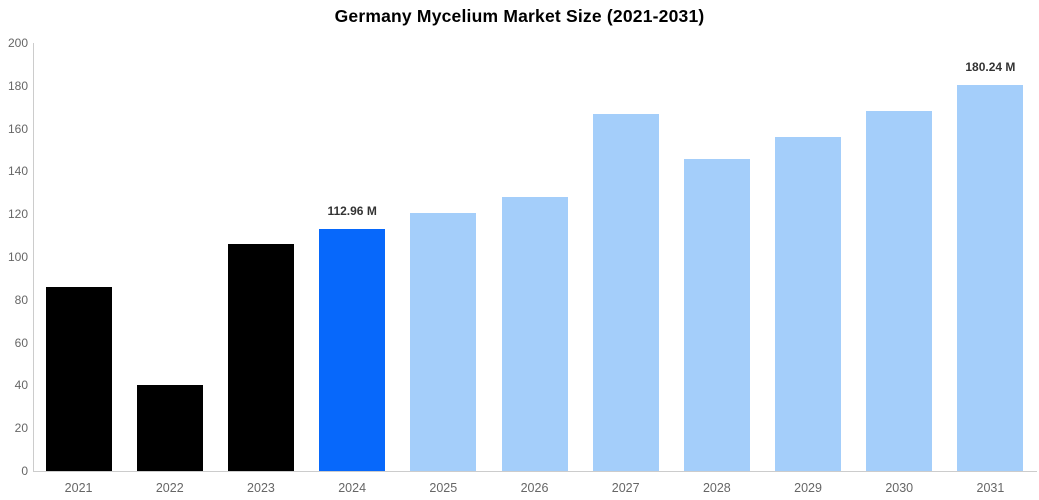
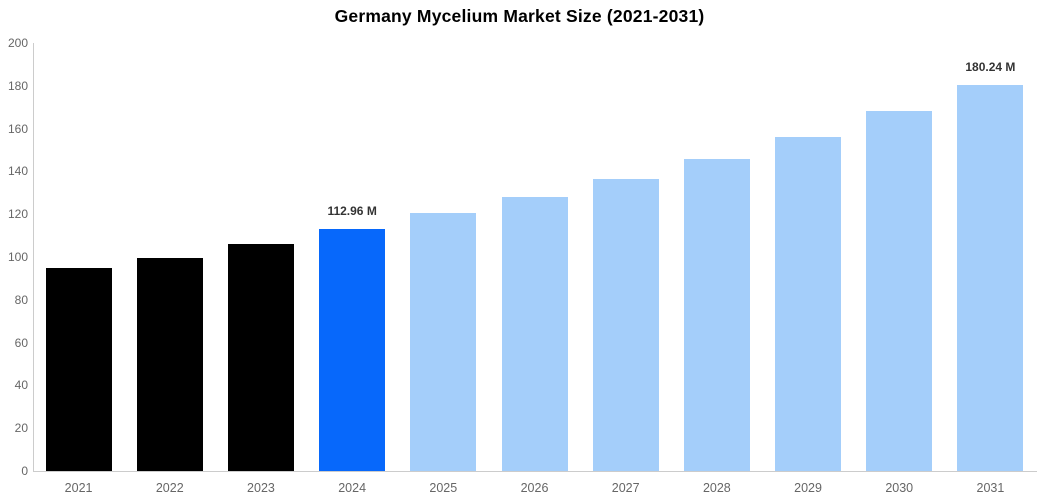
2021: 86 -> 95
2022: 40 -> 100
2027: 167 -> 137
